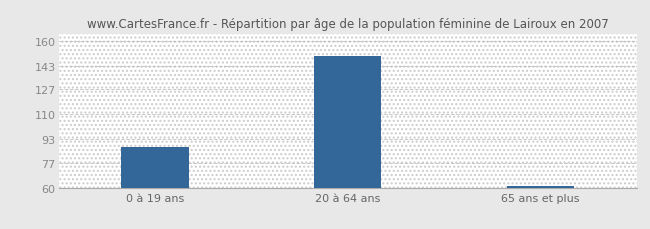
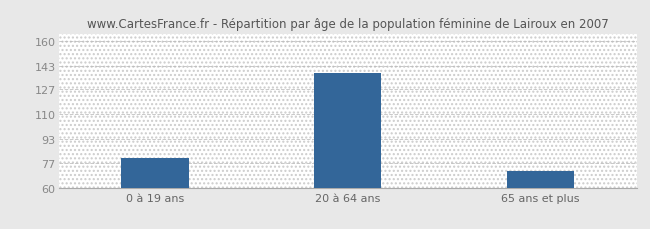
0 à 19 ans: 88 -> 80
20 à 64 ans: 150 -> 138
65 ans et plus: 61 -> 71
